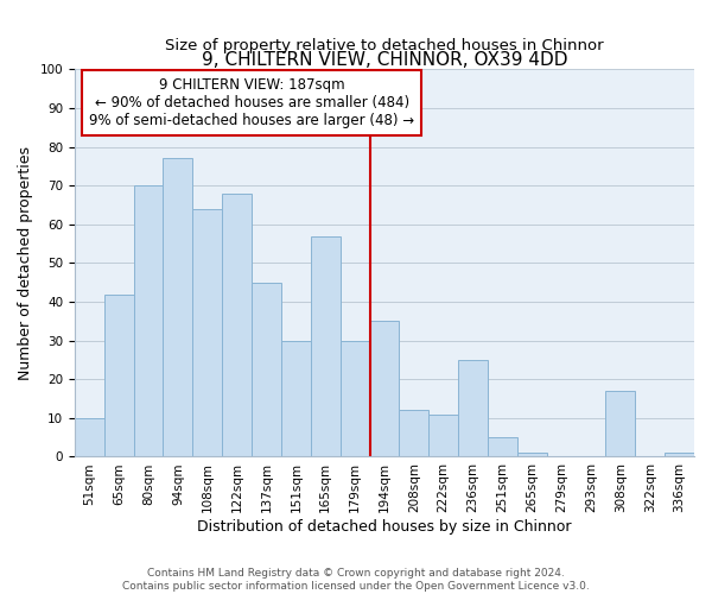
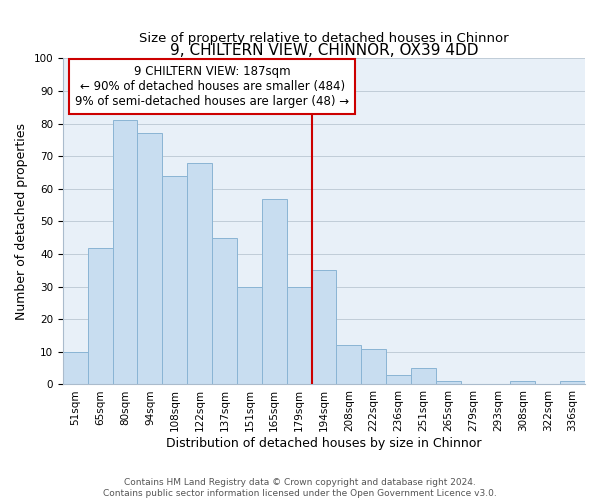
80sqm: 70 -> 81
236sqm: 25 -> 3
308sqm: 17 -> 1
